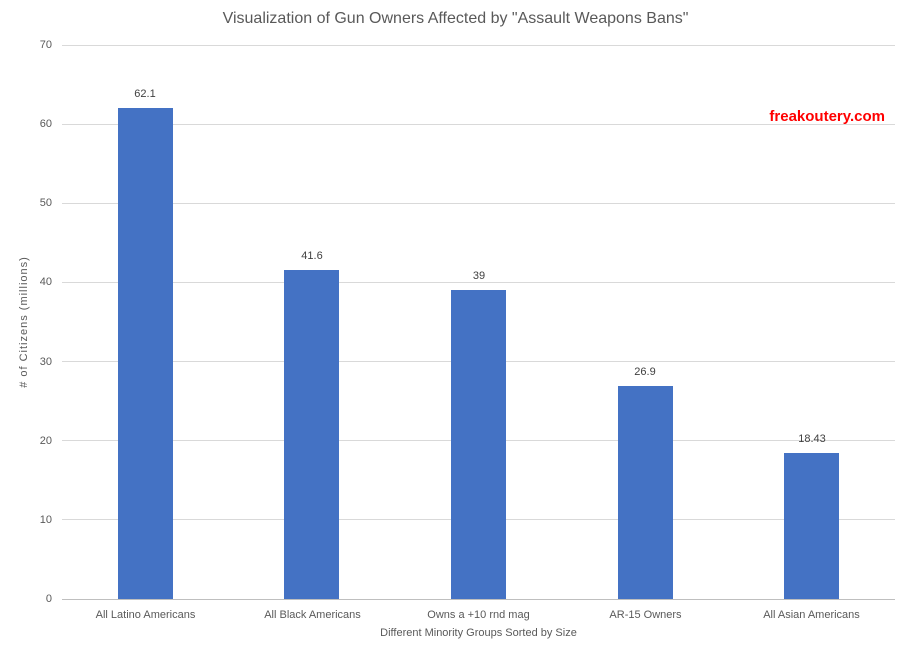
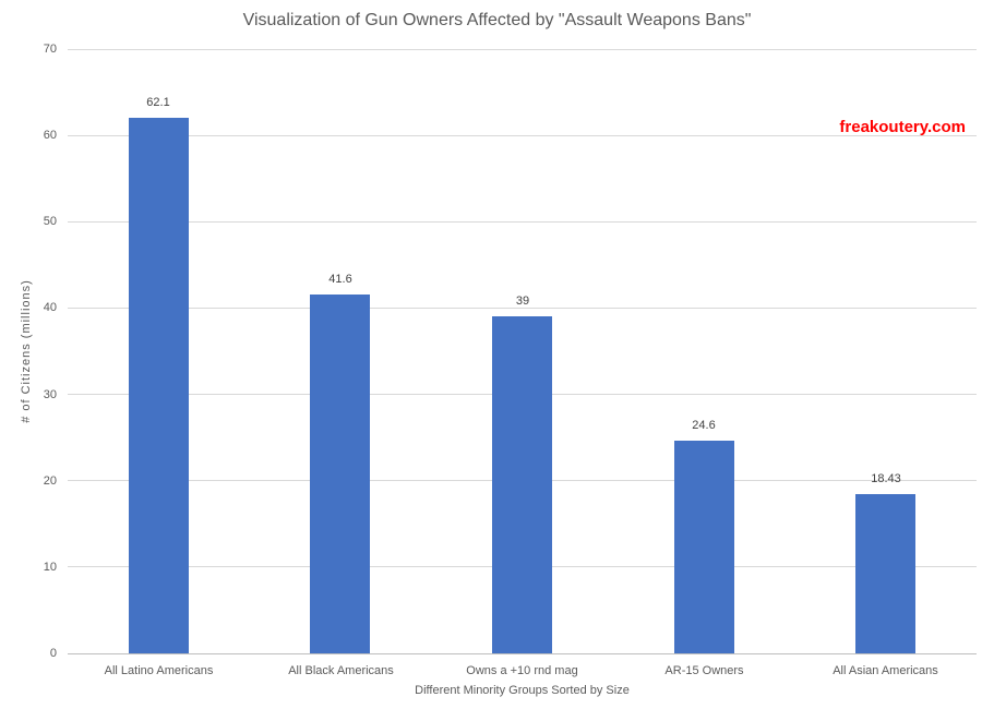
AR-15 Owners: 26.9 -> 24.6
